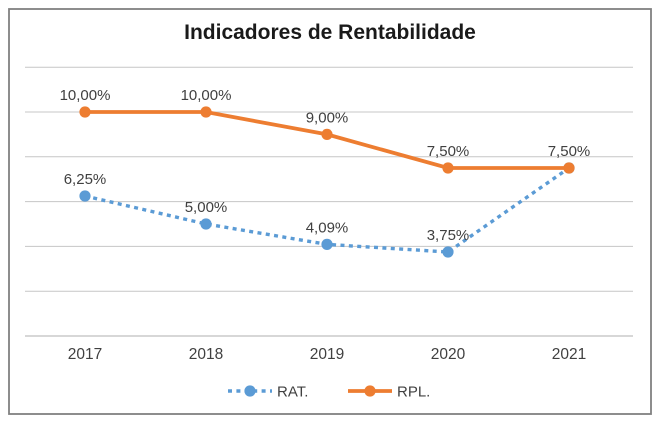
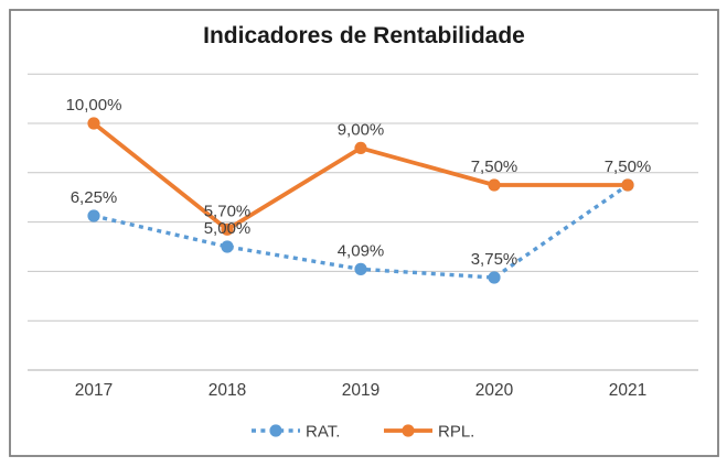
RPL./2018: 10,00% -> 5,70%
